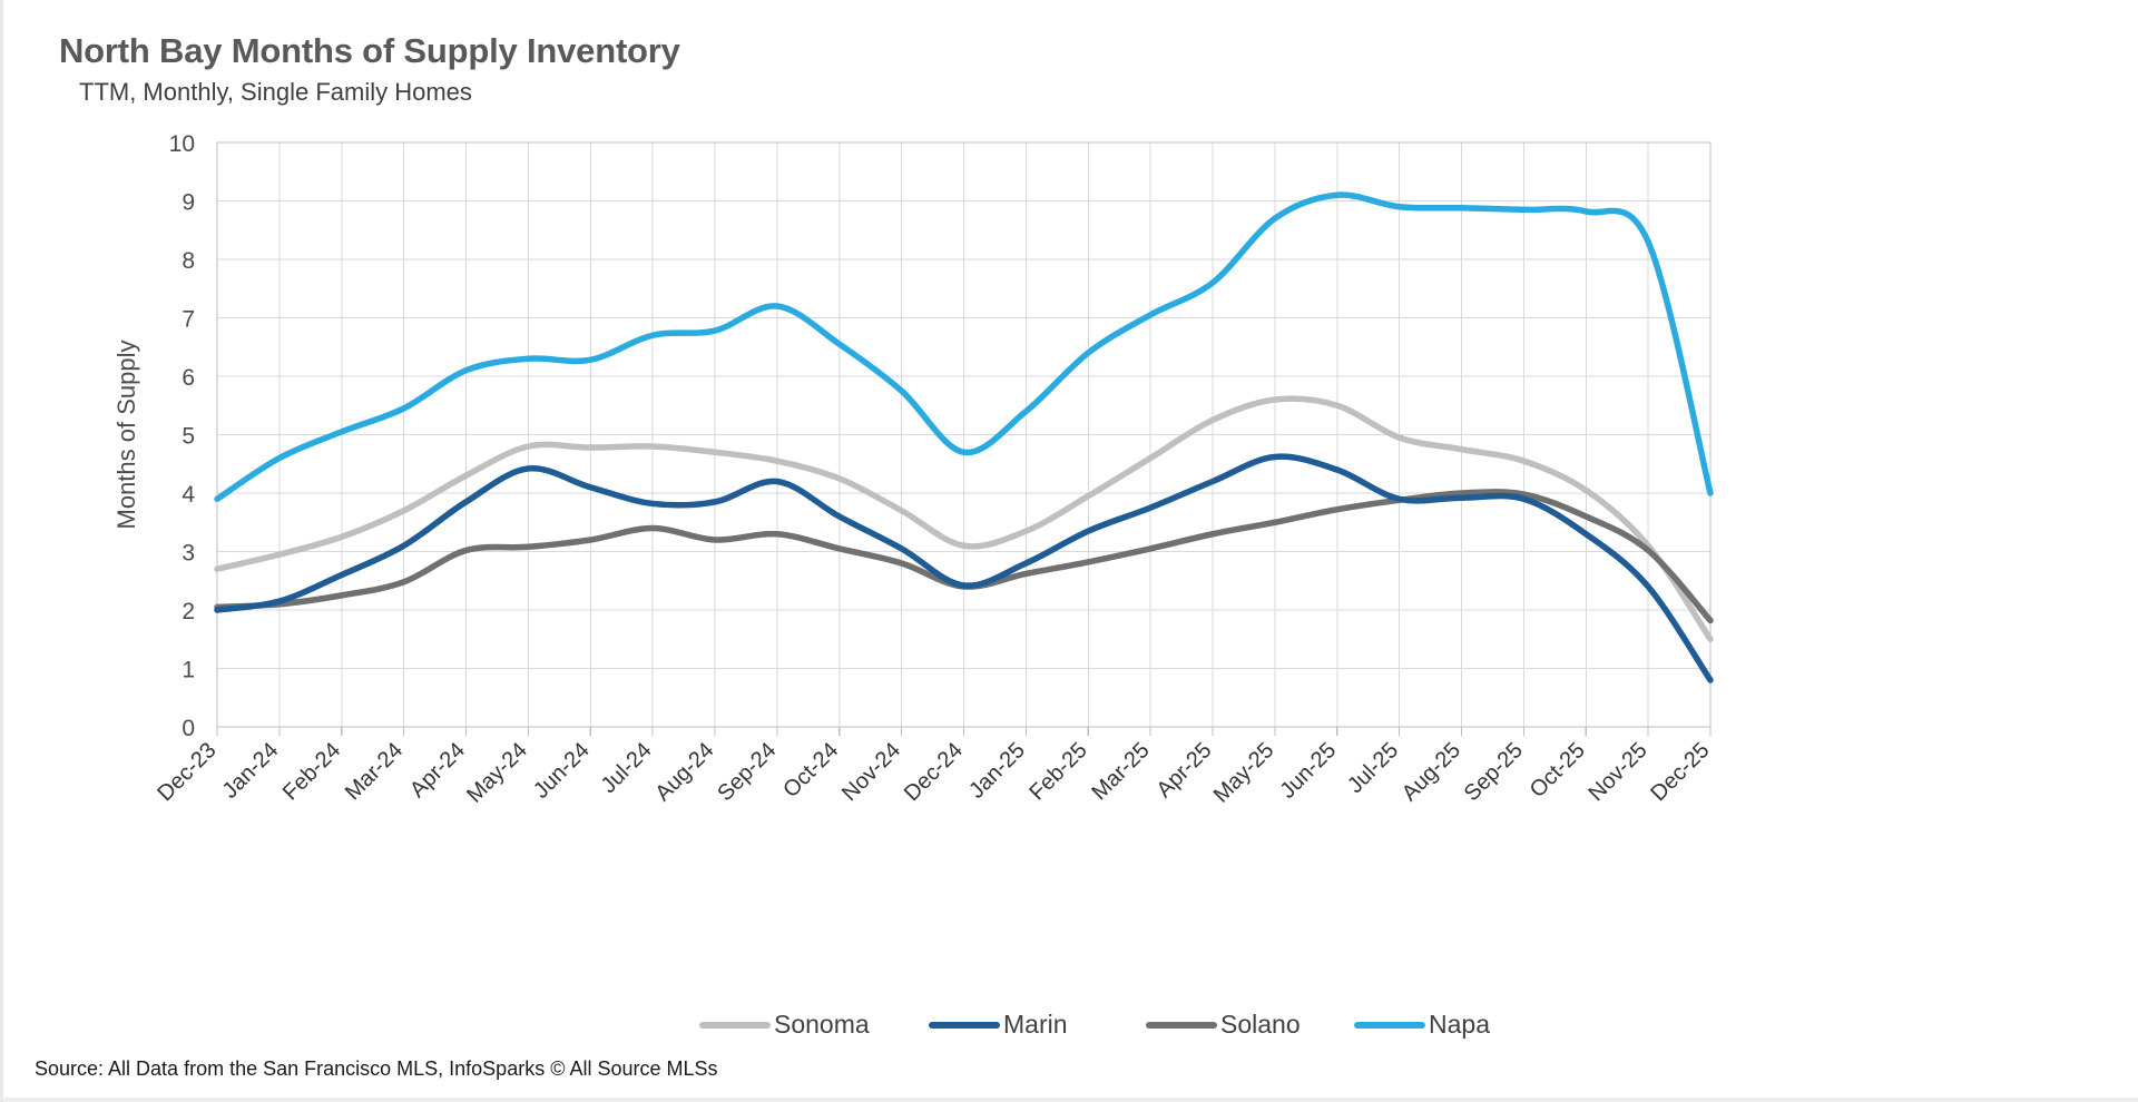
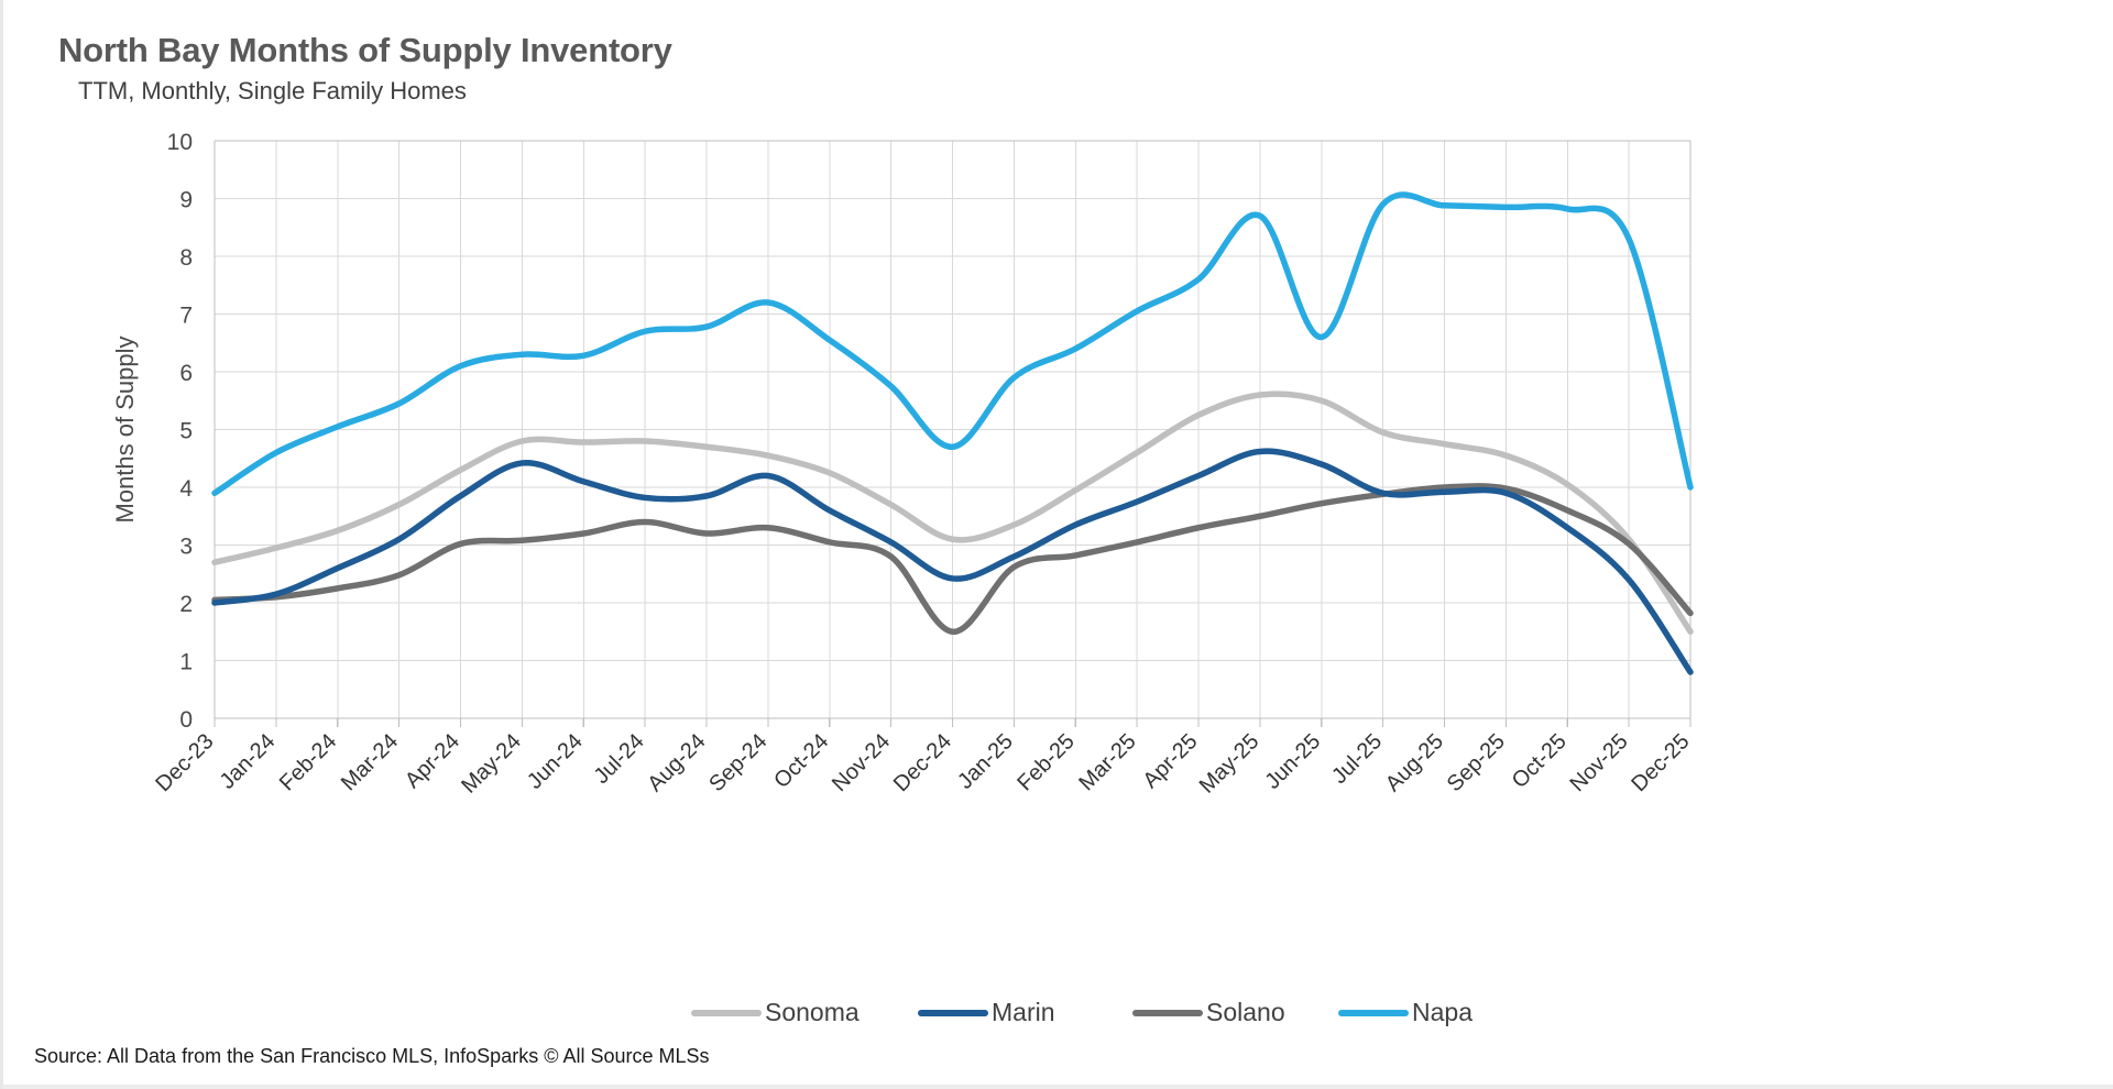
Solano/Dec-24: 2.4 -> 1.5
Napa/Jan-25: 5.4 -> 5.9
Napa/Jun-25: 9.1 -> 6.6
